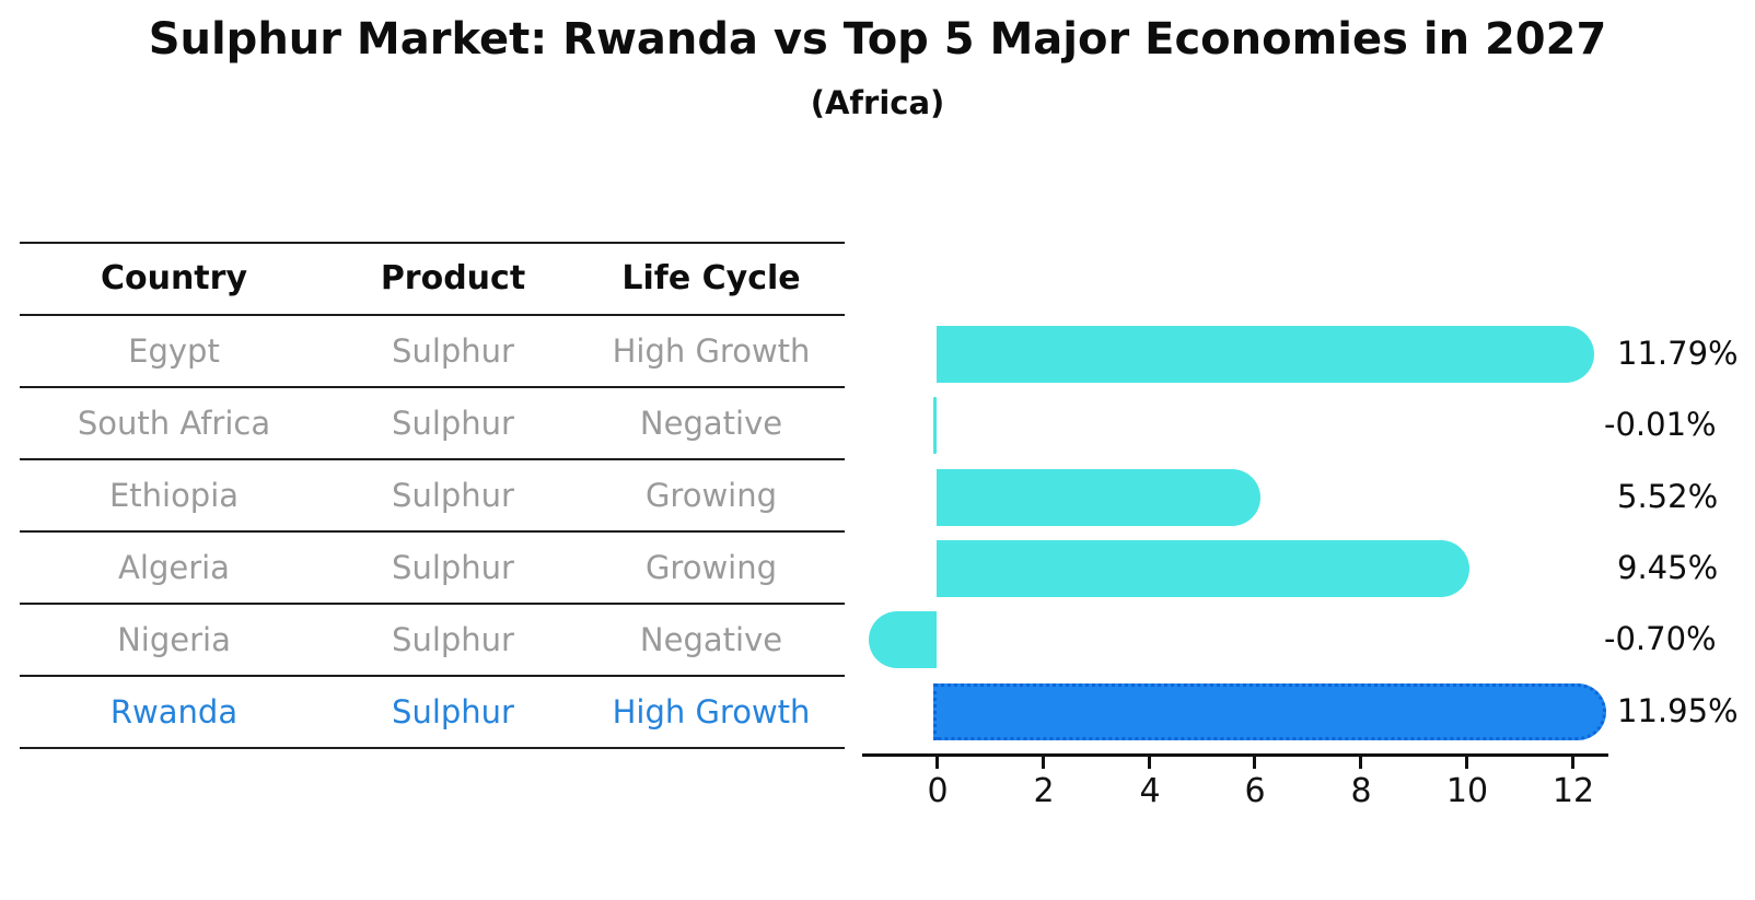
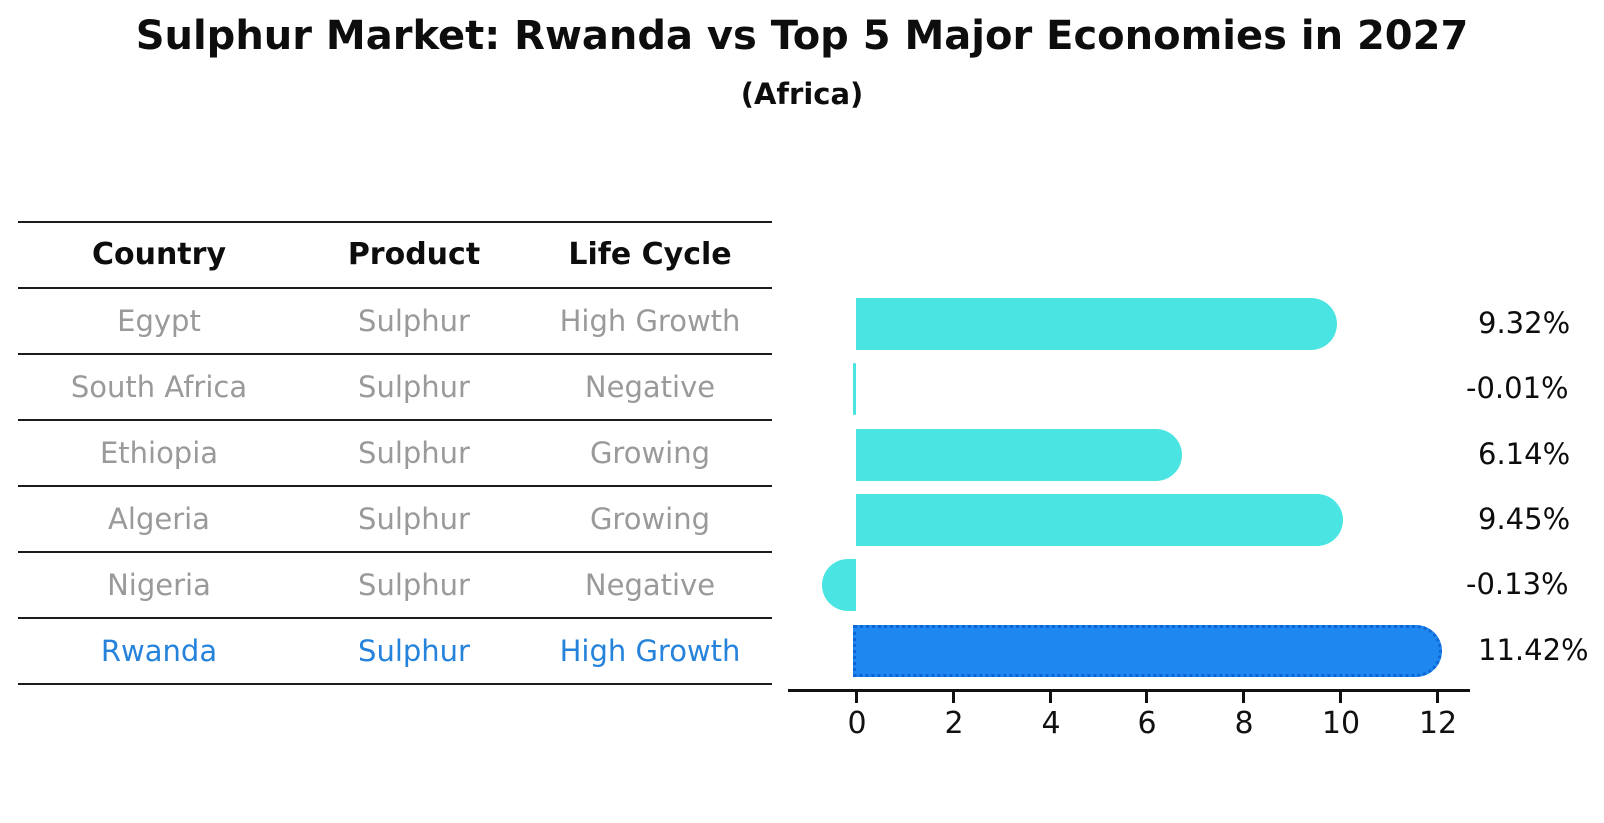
Egypt: 11.79% -> 9.32%
Ethiopia: 5.52% -> 6.14%
Nigeria: -0.70% -> -0.13%
Rwanda: 11.95% -> 11.42%
